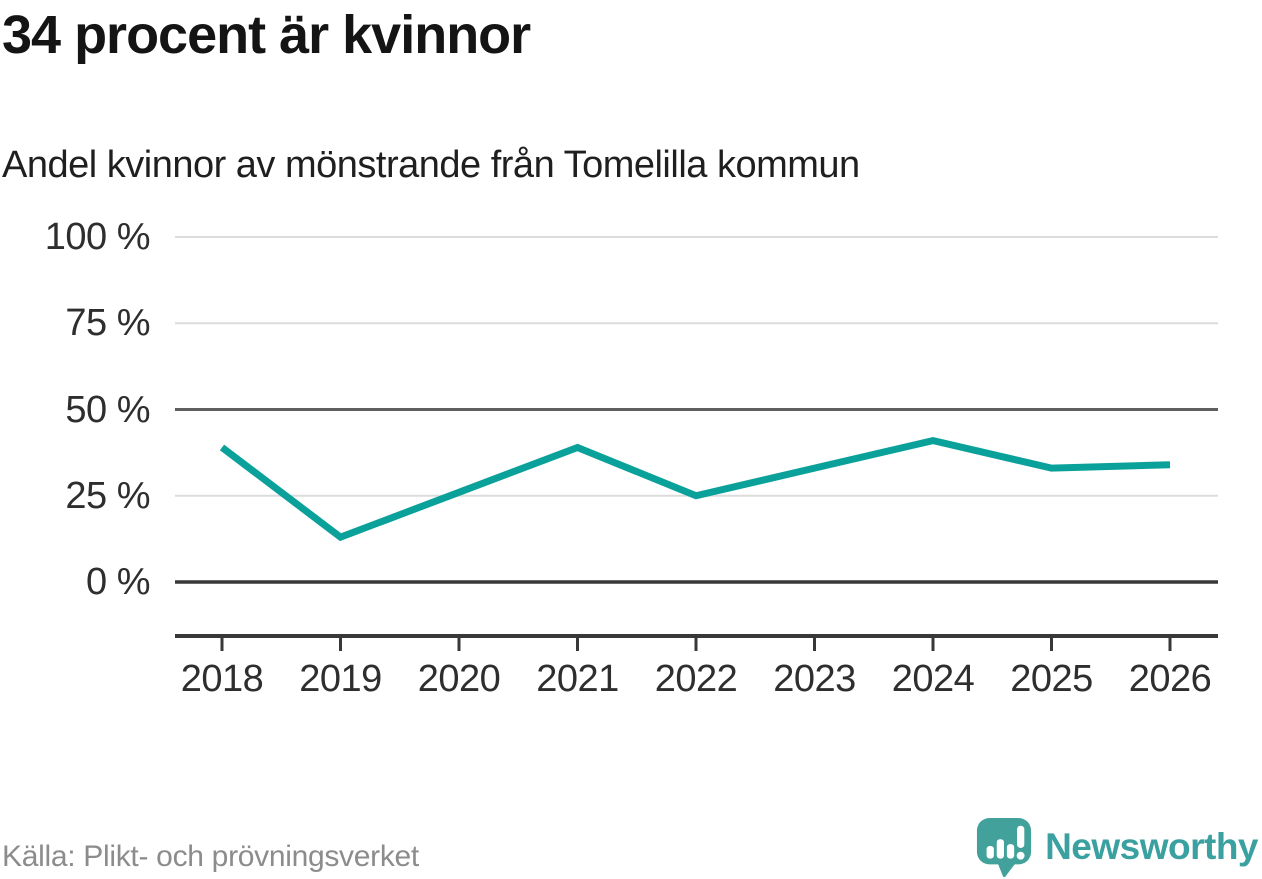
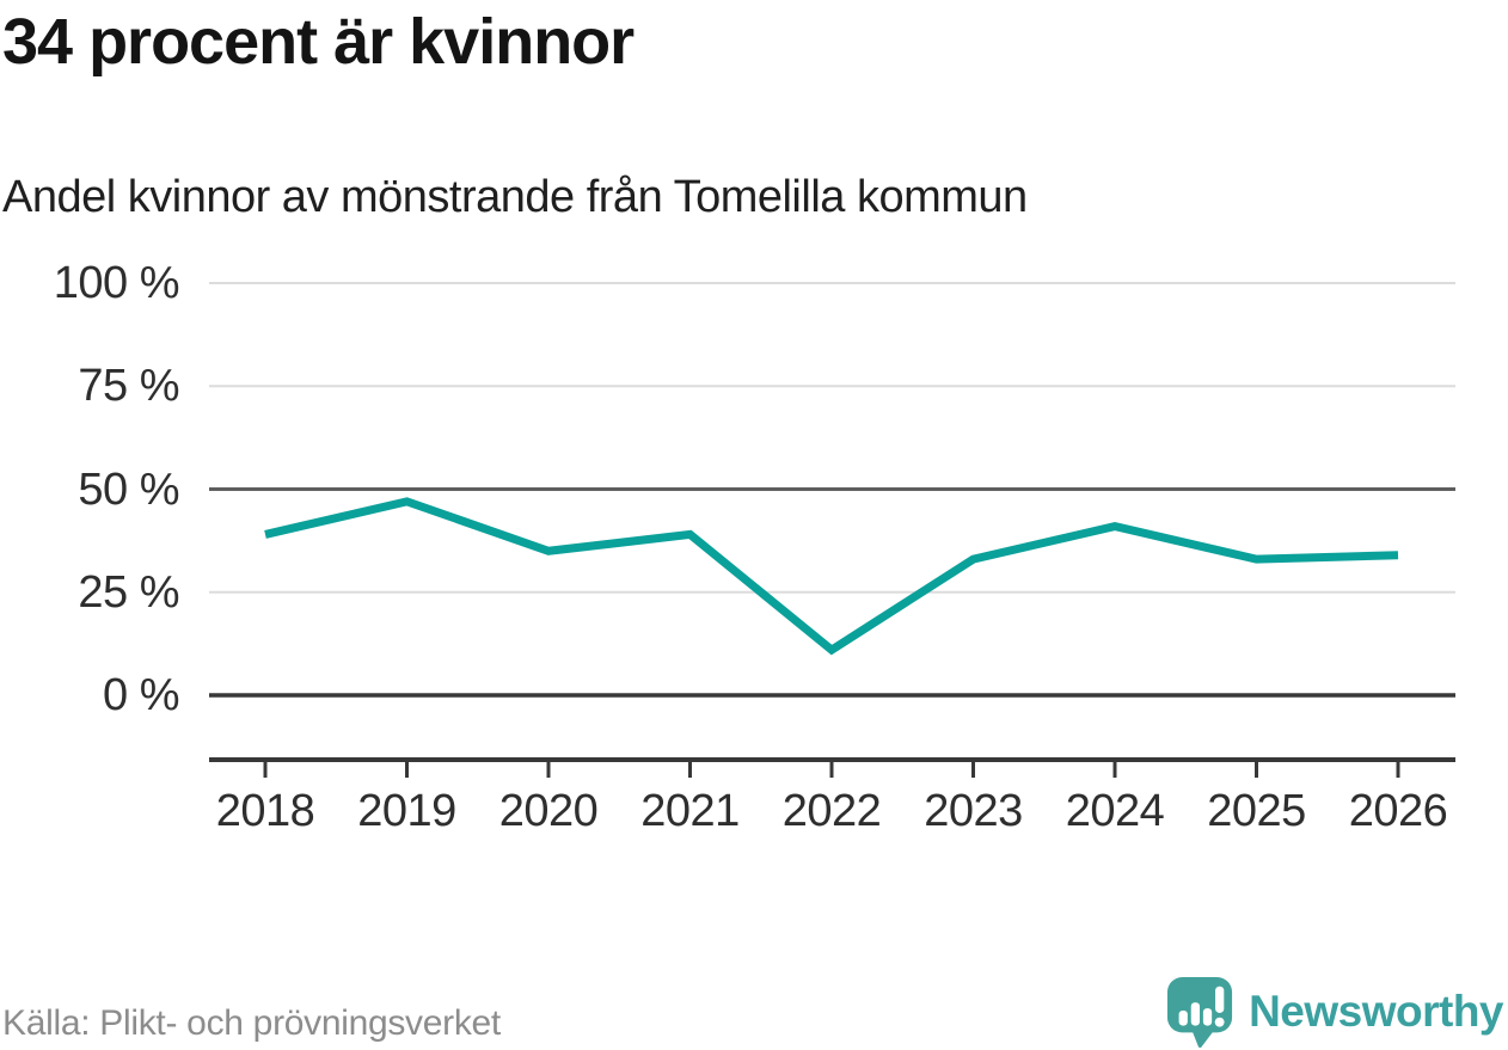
2019: 13% -> 47%
2020: 26% -> 35%
2022: 25% -> 11%
